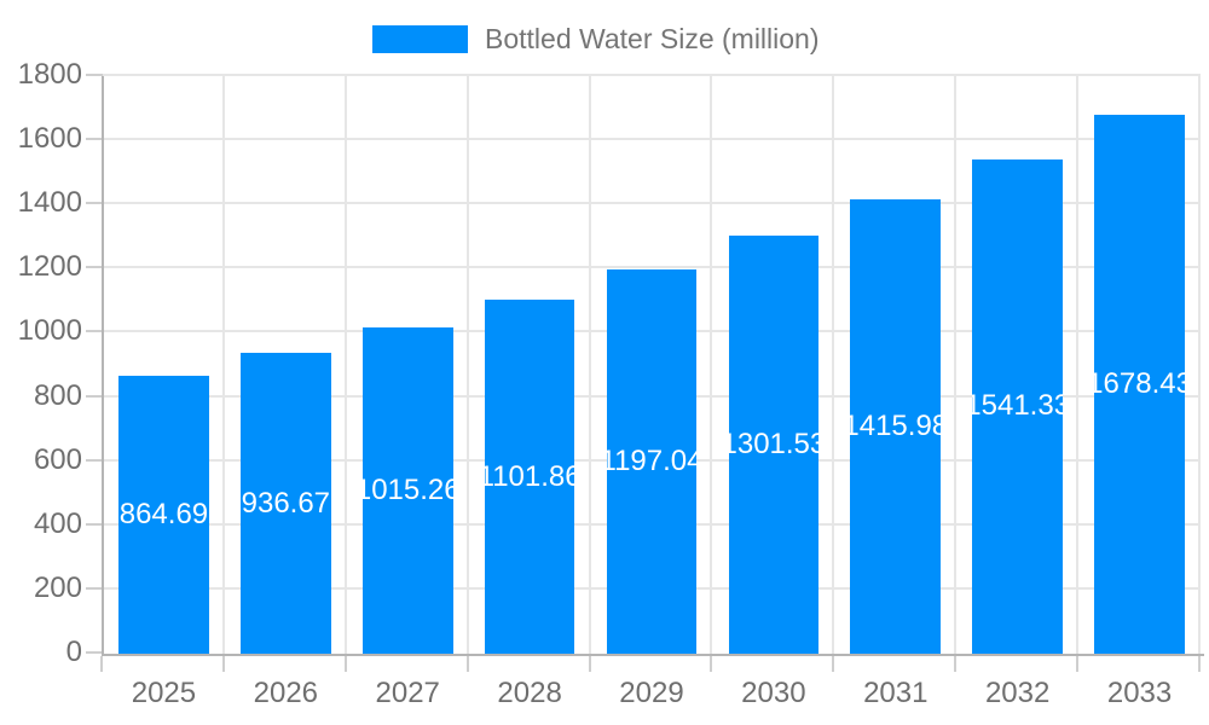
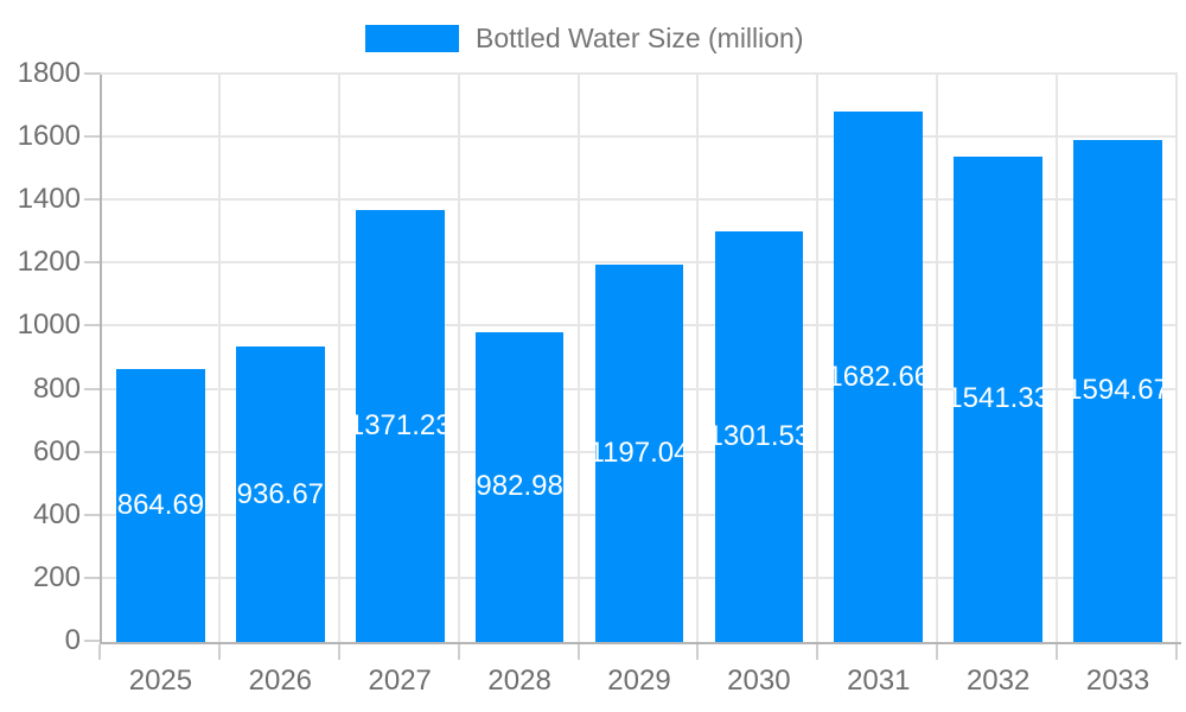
2027: 1015.26 -> 1371.23
2028: 1101.86 -> 982.98
2031: 1415.98 -> 1682.66
2033: 1678.43 -> 1594.67
